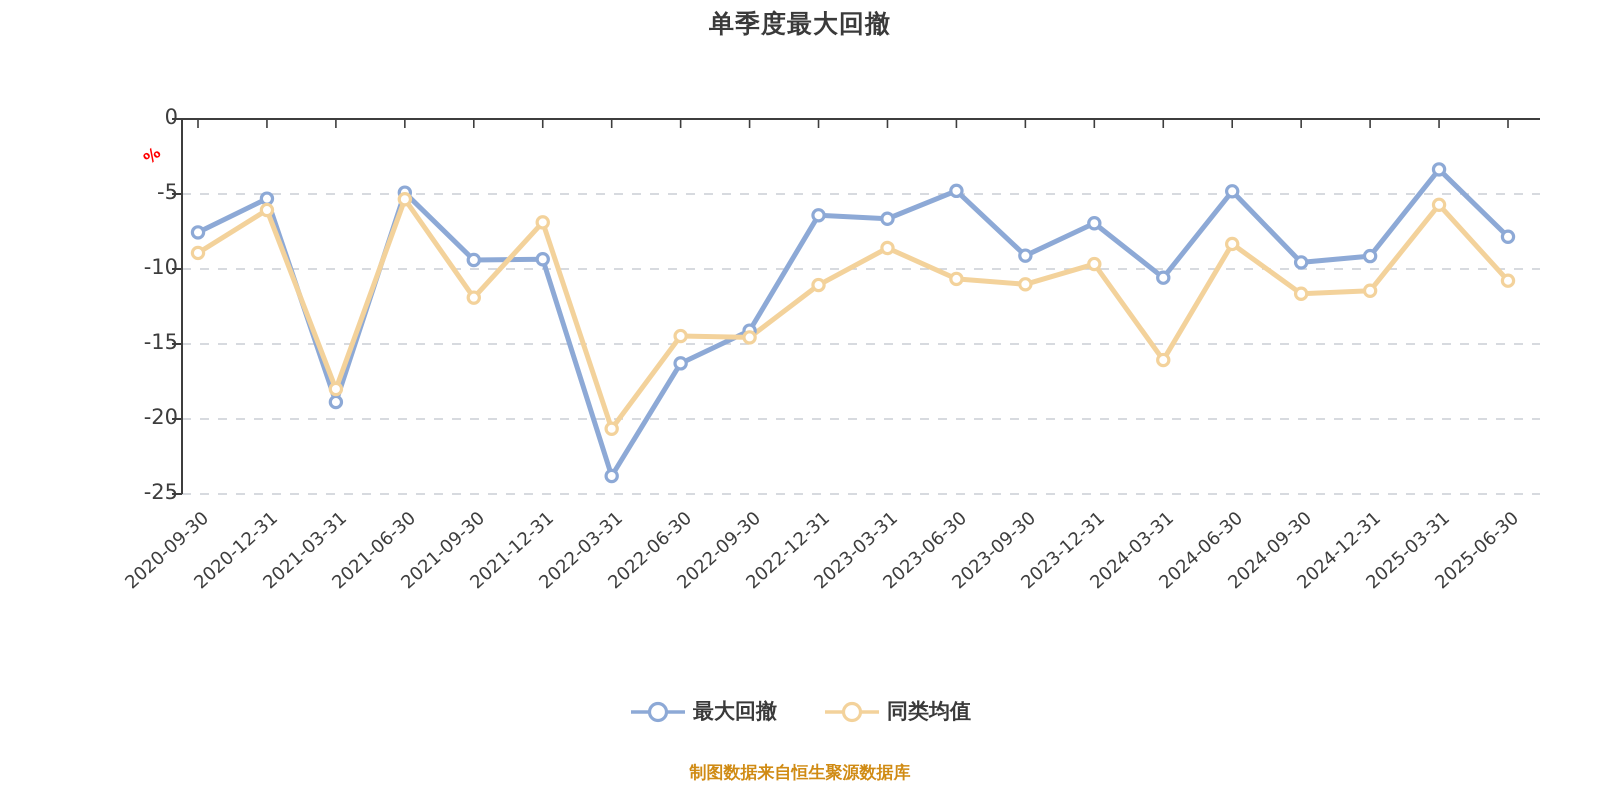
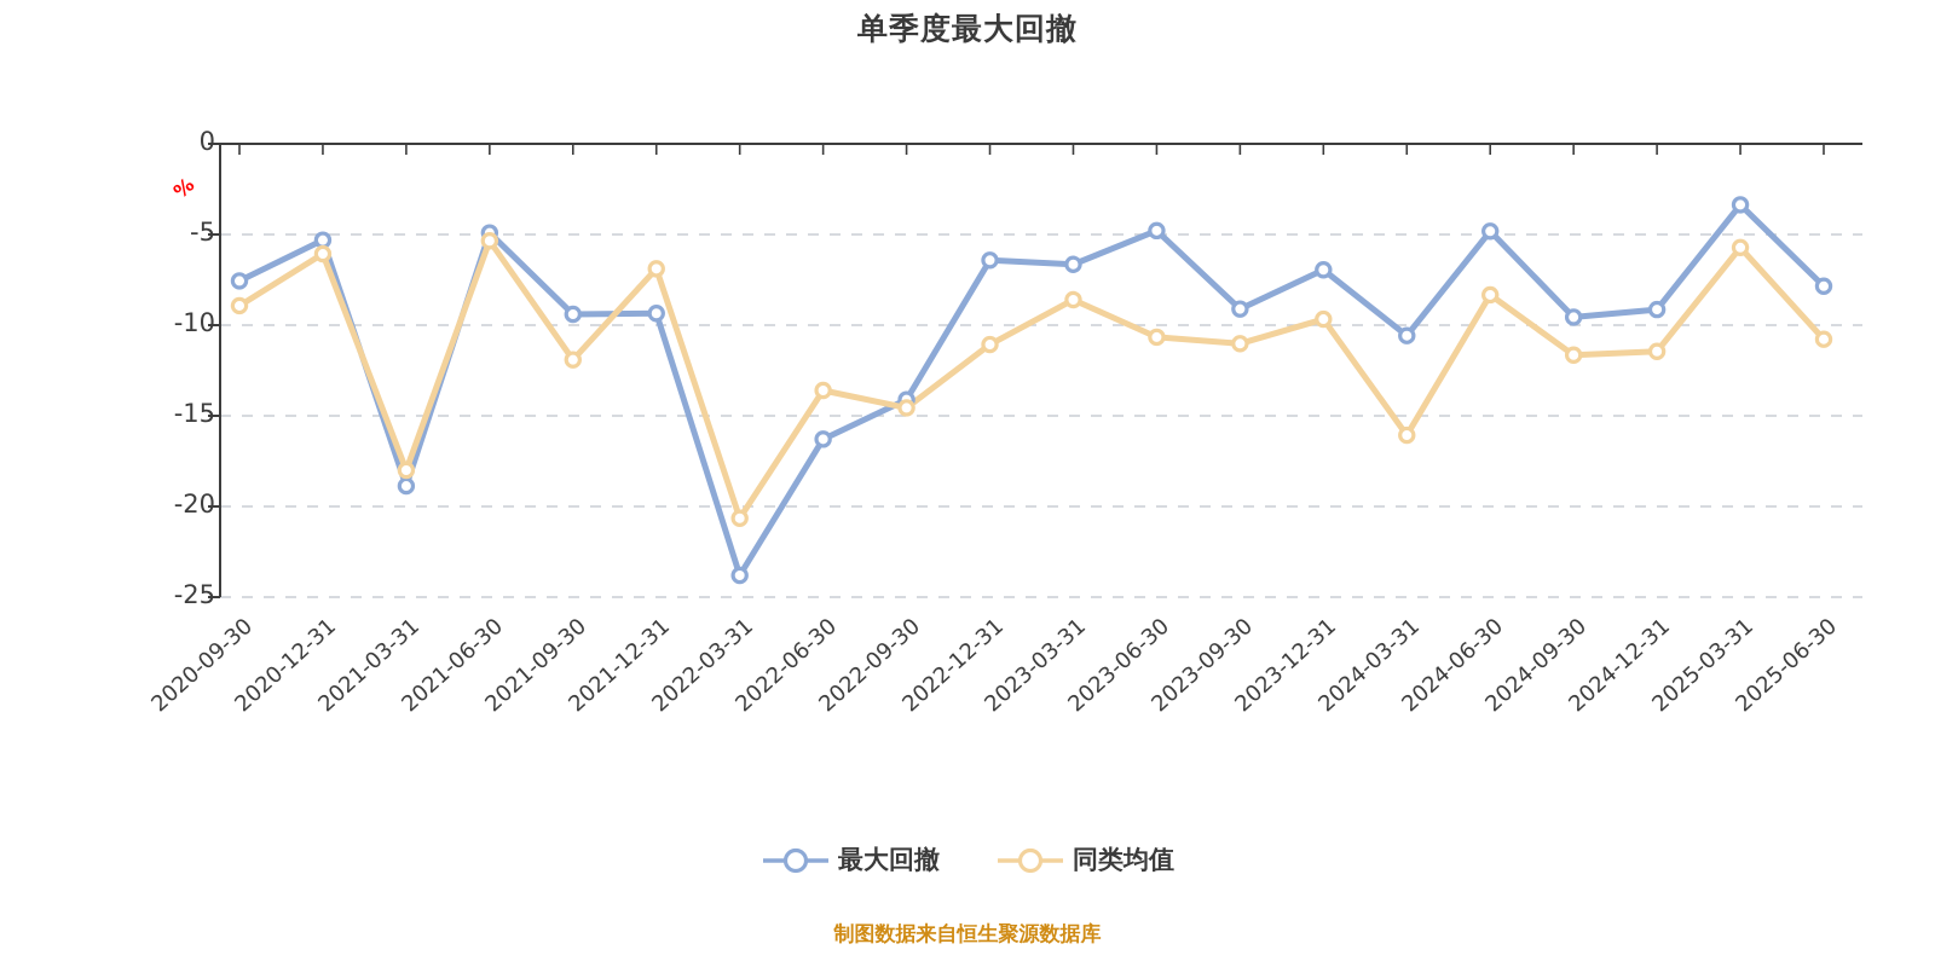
同类均值/2022-06-30: -14.5 -> -13.6
